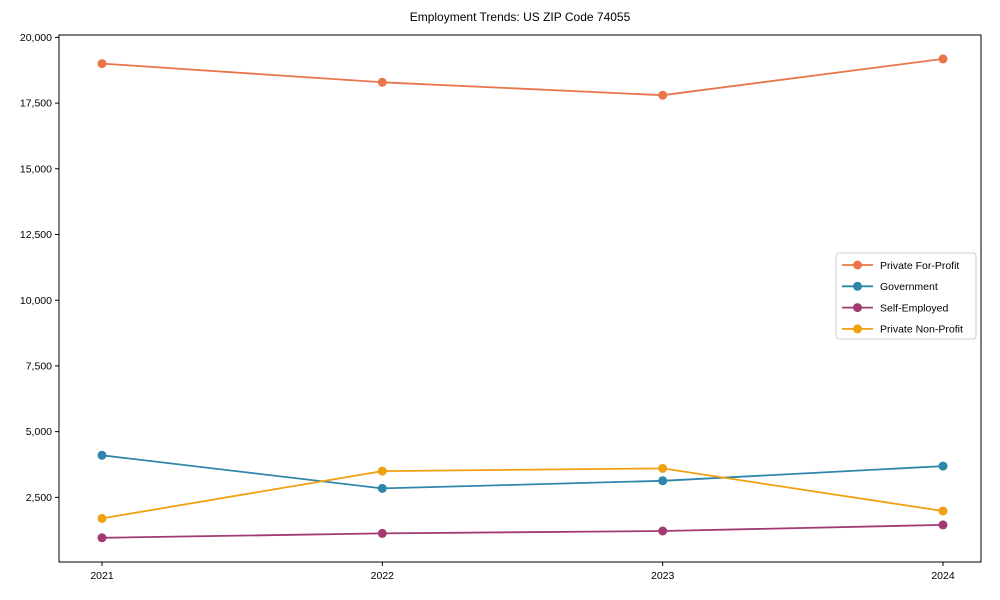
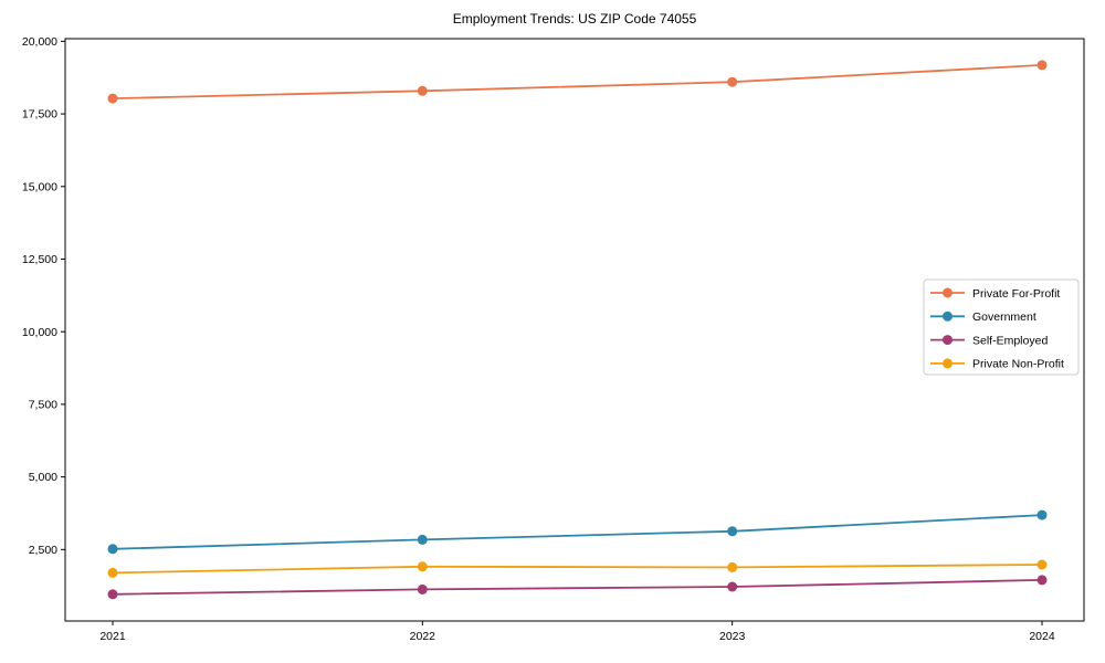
Private For-Profit/2021: 19000 -> 18000
Government/2021: 4100 -> 2500
Private Non-Profit/2022: 3500 -> 1900
Private For-Profit/2023: 17800 -> 18600
Private Non-Profit/2023: 3600 -> 1900
